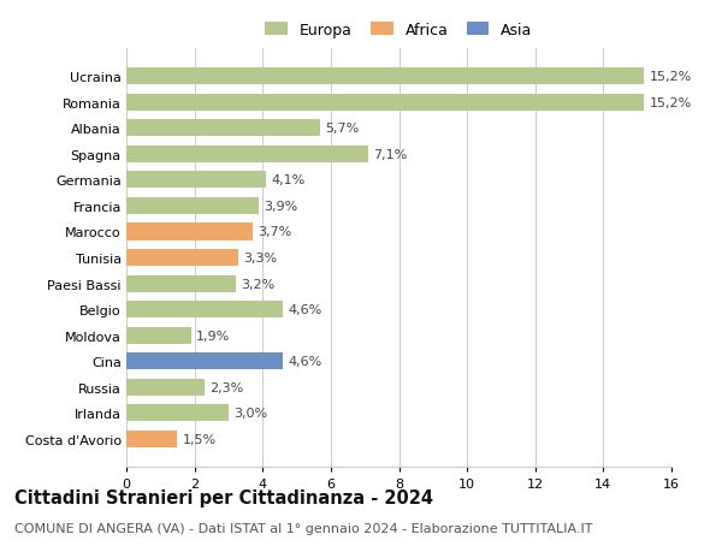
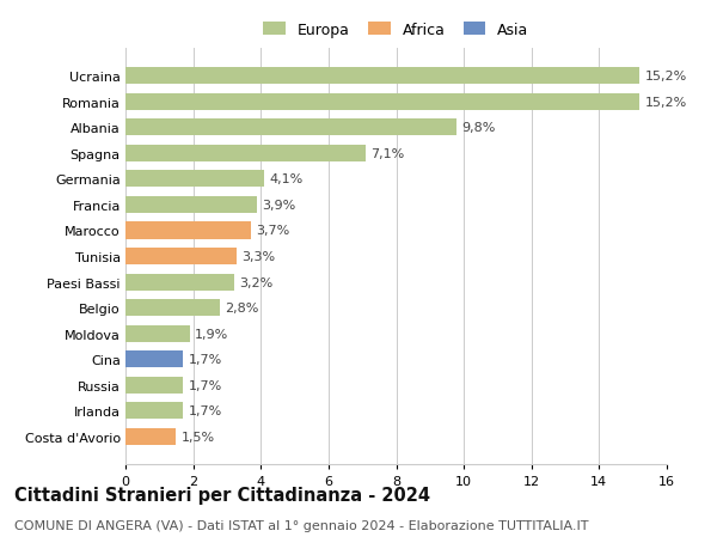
Albania: 5,7% -> 9,8%
Belgio: 4,6% -> 2,8%
Cina: 4,6% -> 1,7%
Russia: 2,3% -> 1,7%
Irlanda: 3,0% -> 1,7%
